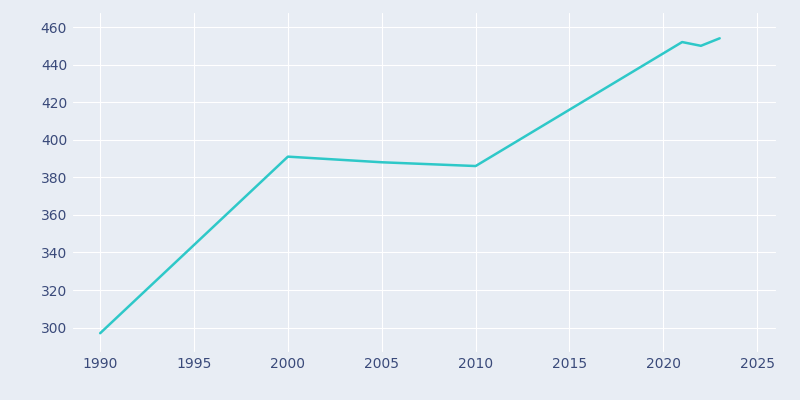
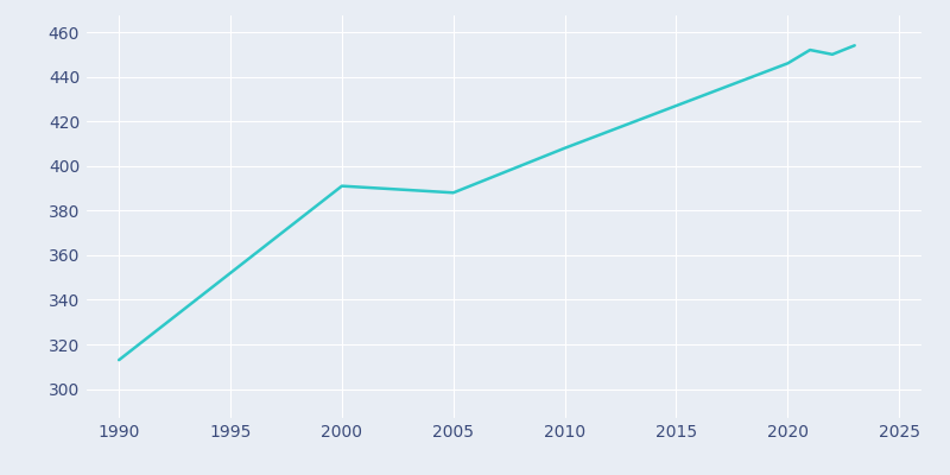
1990: 297 -> 313
2010: 386 -> 408
